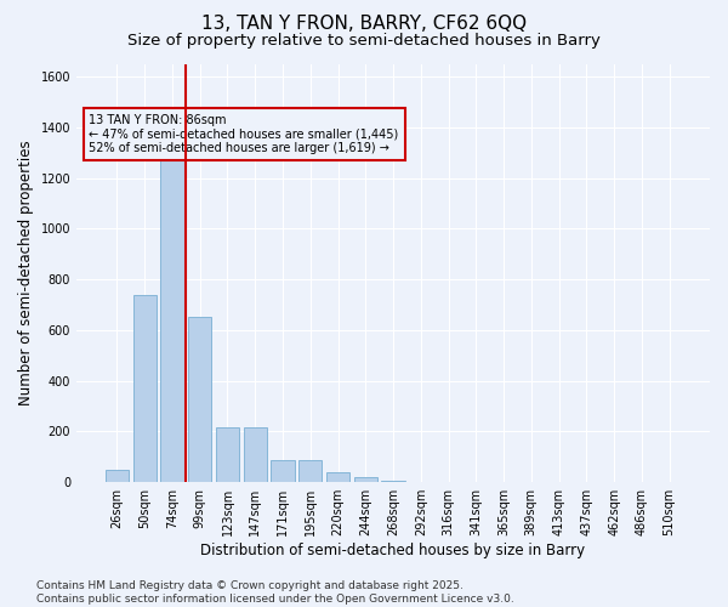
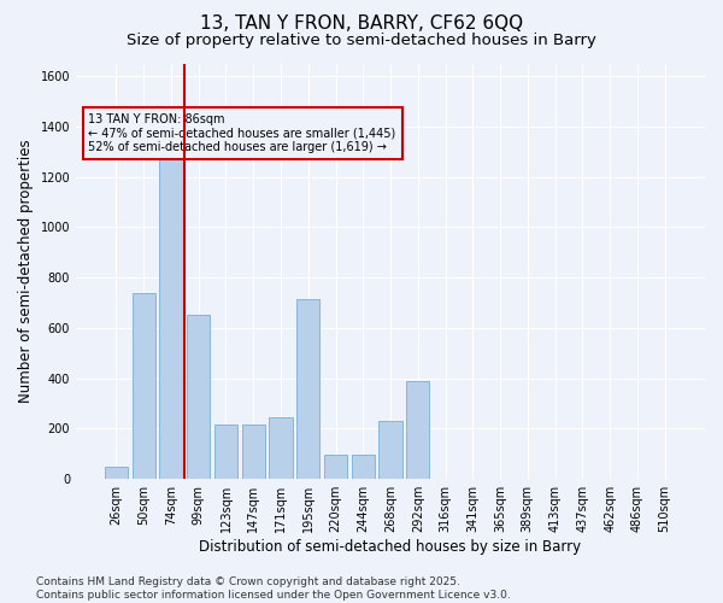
171sqm: 85 -> 245
195sqm: 85 -> 715
220sqm: 40 -> 95
244sqm: 18 -> 95
268sqm: 5 -> 230
292sqm: 3 -> 390
